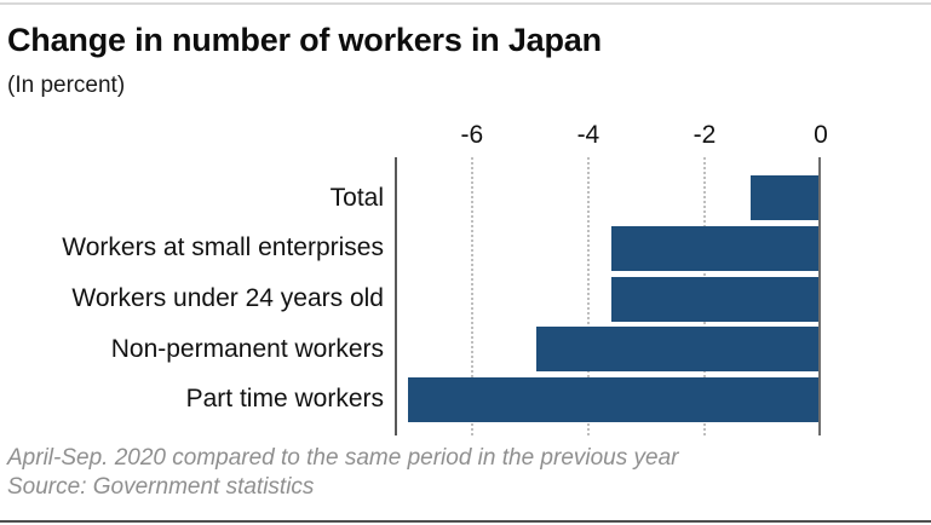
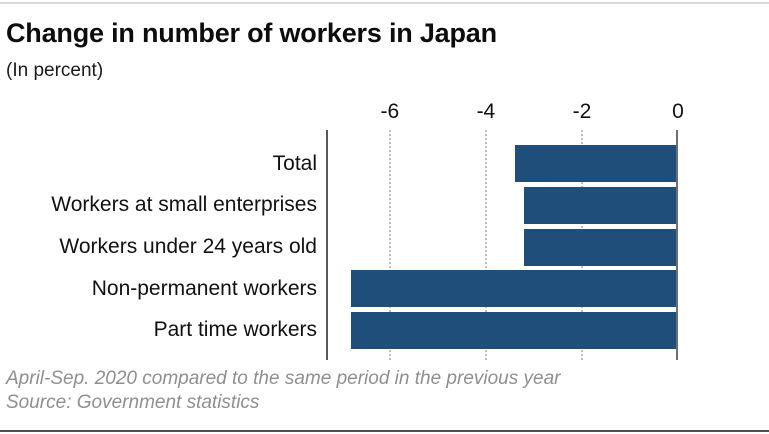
Total: -1.2 -> -3.4
Workers at small enterprises: -3.6 -> -3.2
Workers under 24 years old: -3.6 -> -3.2
Non-permanent workers: -4.9 -> -6.8
Part time workers: -7.1 -> -6.8
